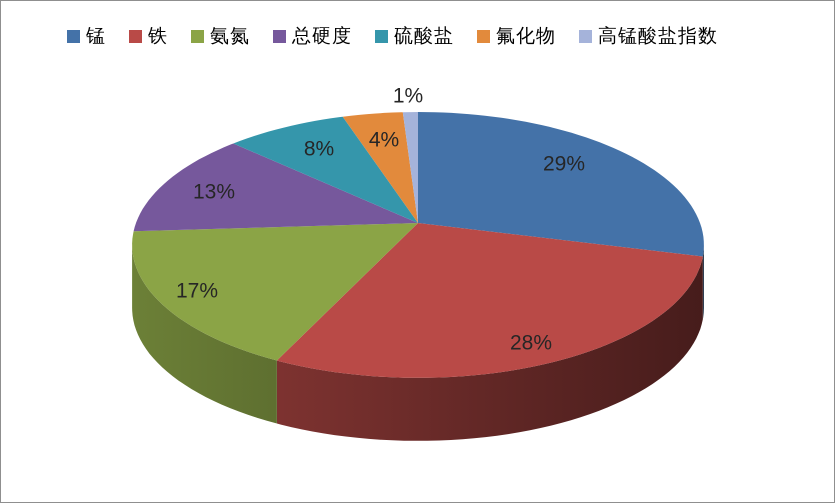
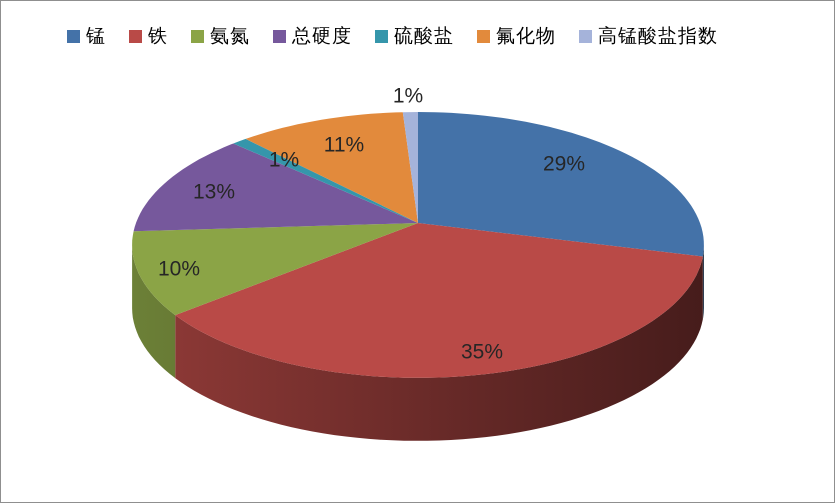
铁: 28% -> 35%
氨氮: 17% -> 10%
硫酸盐: 8% -> 1%
氟化物: 4% -> 11%
